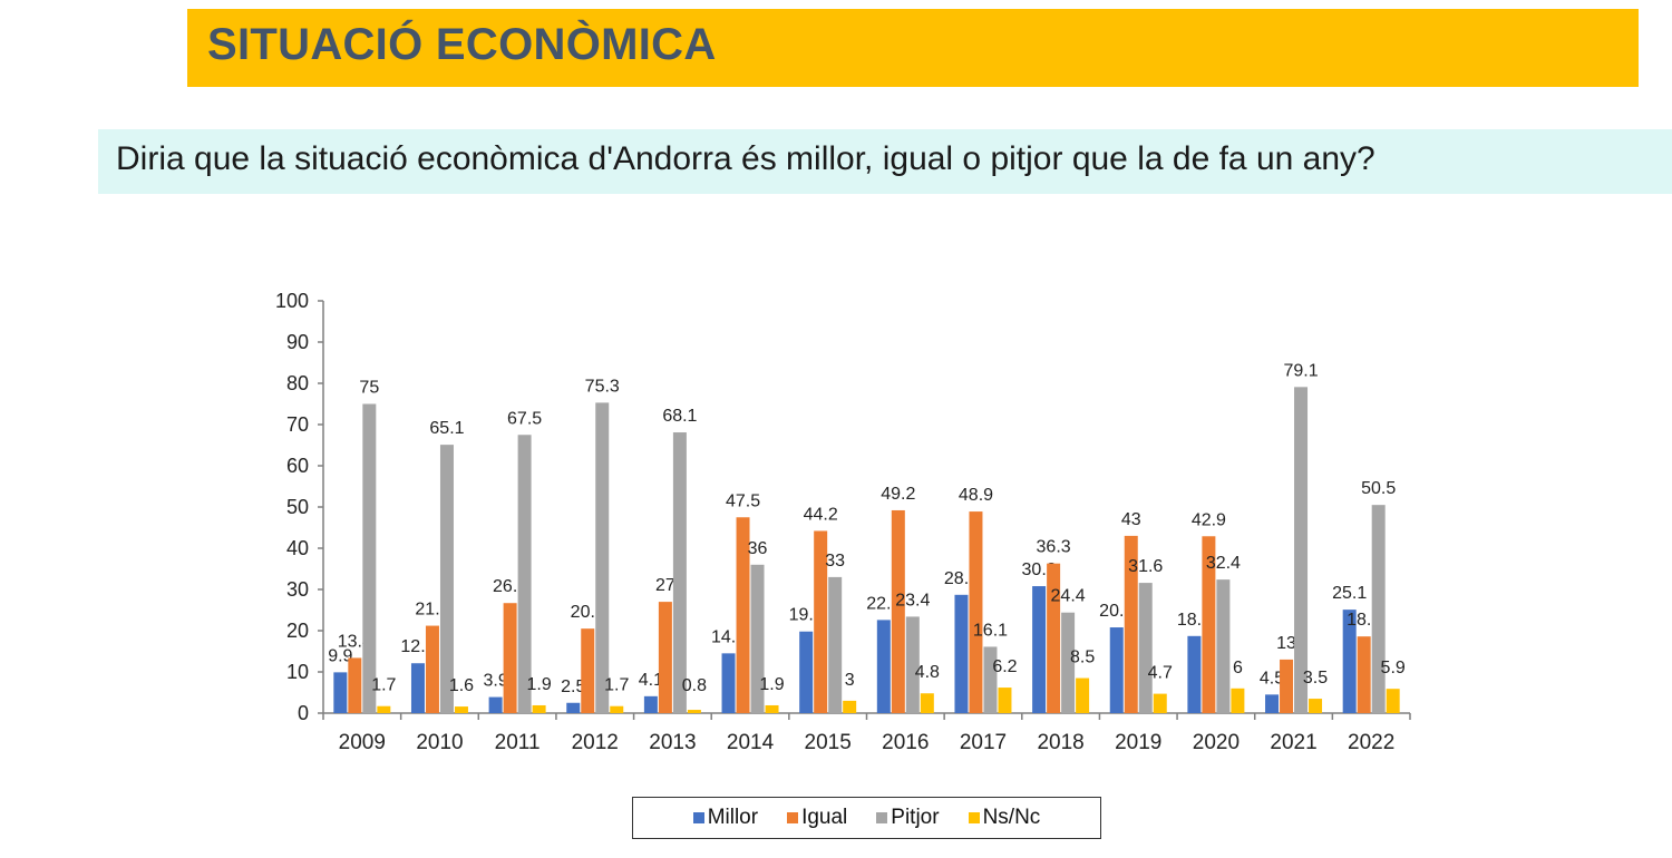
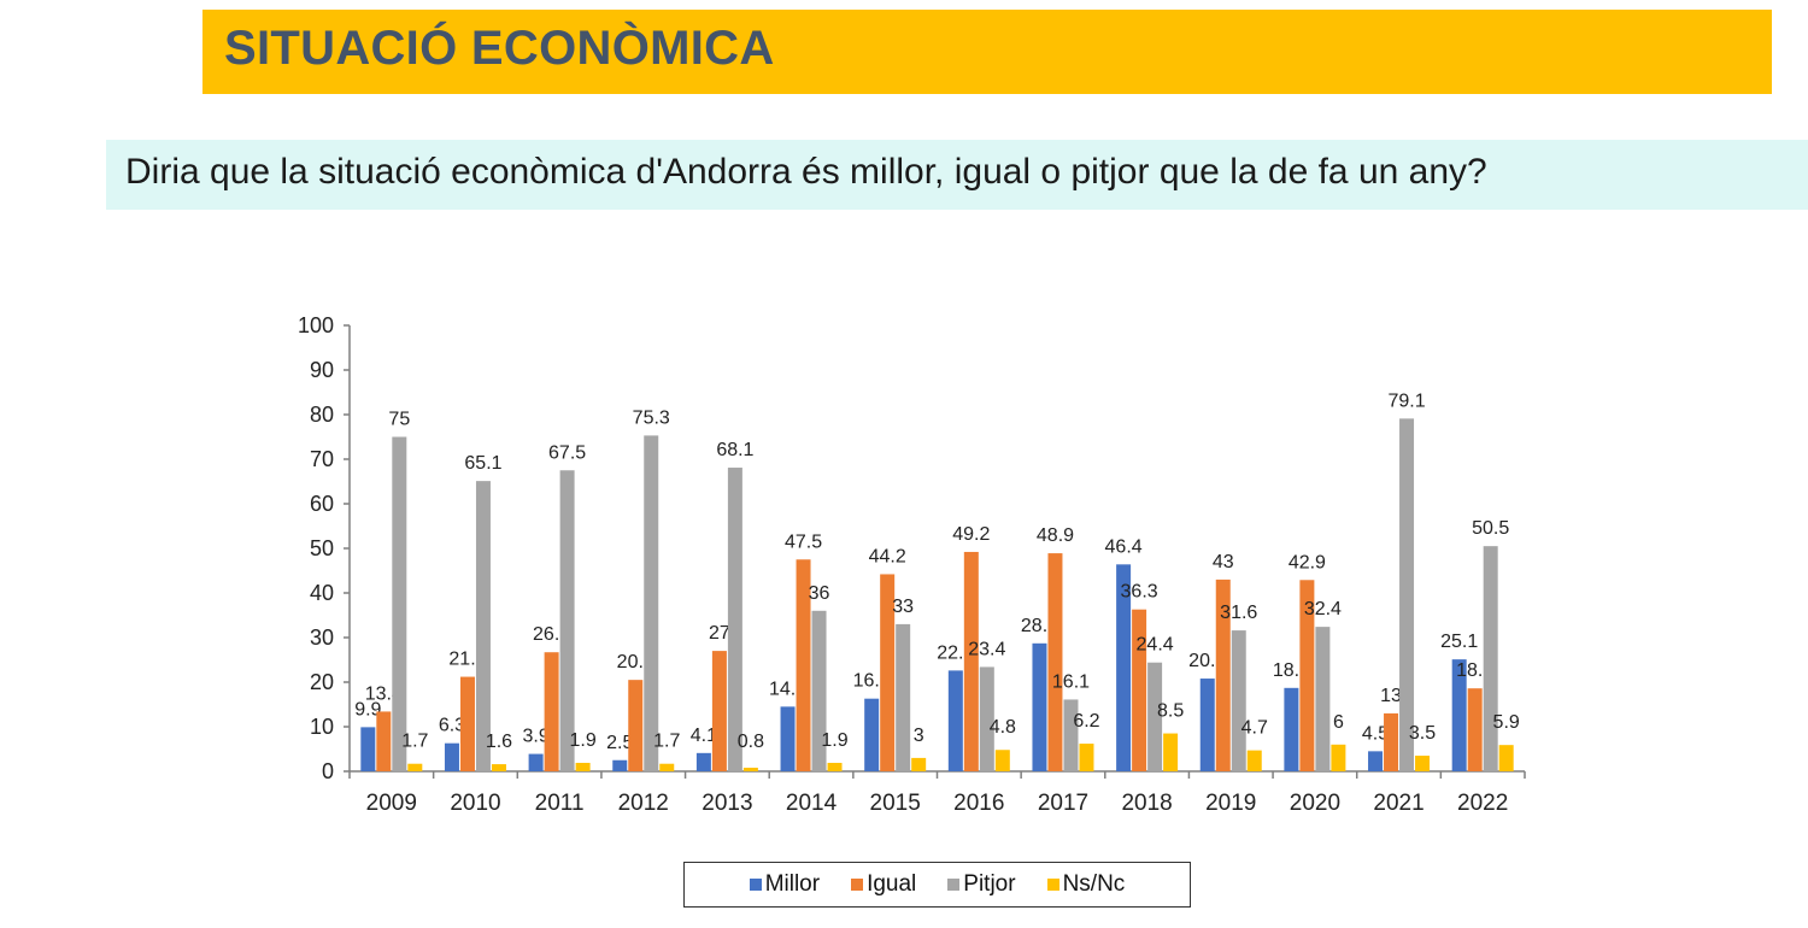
Millor/2010: 12.1 -> 6.3
Millor/2015: 19.8 -> 16.3
Millor/2018: 30.8 -> 46.4
